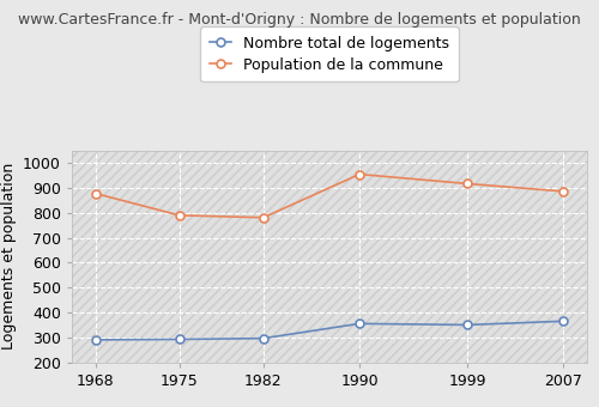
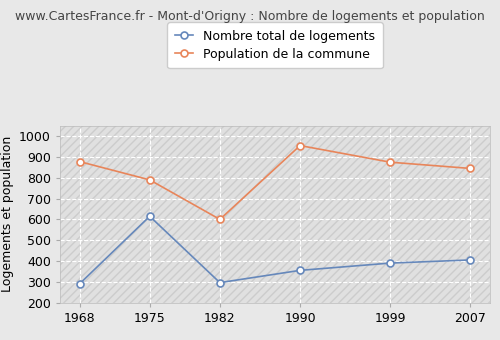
Nombre total de logements/1975: 292 -> 615
Population de la commune/1982: 781 -> 600
Nombre total de logements/1999: 350 -> 390
Population de la commune/1999: 917 -> 875
Nombre total de logements/2007: 365 -> 405
Population de la commune/2007: 886 -> 845
